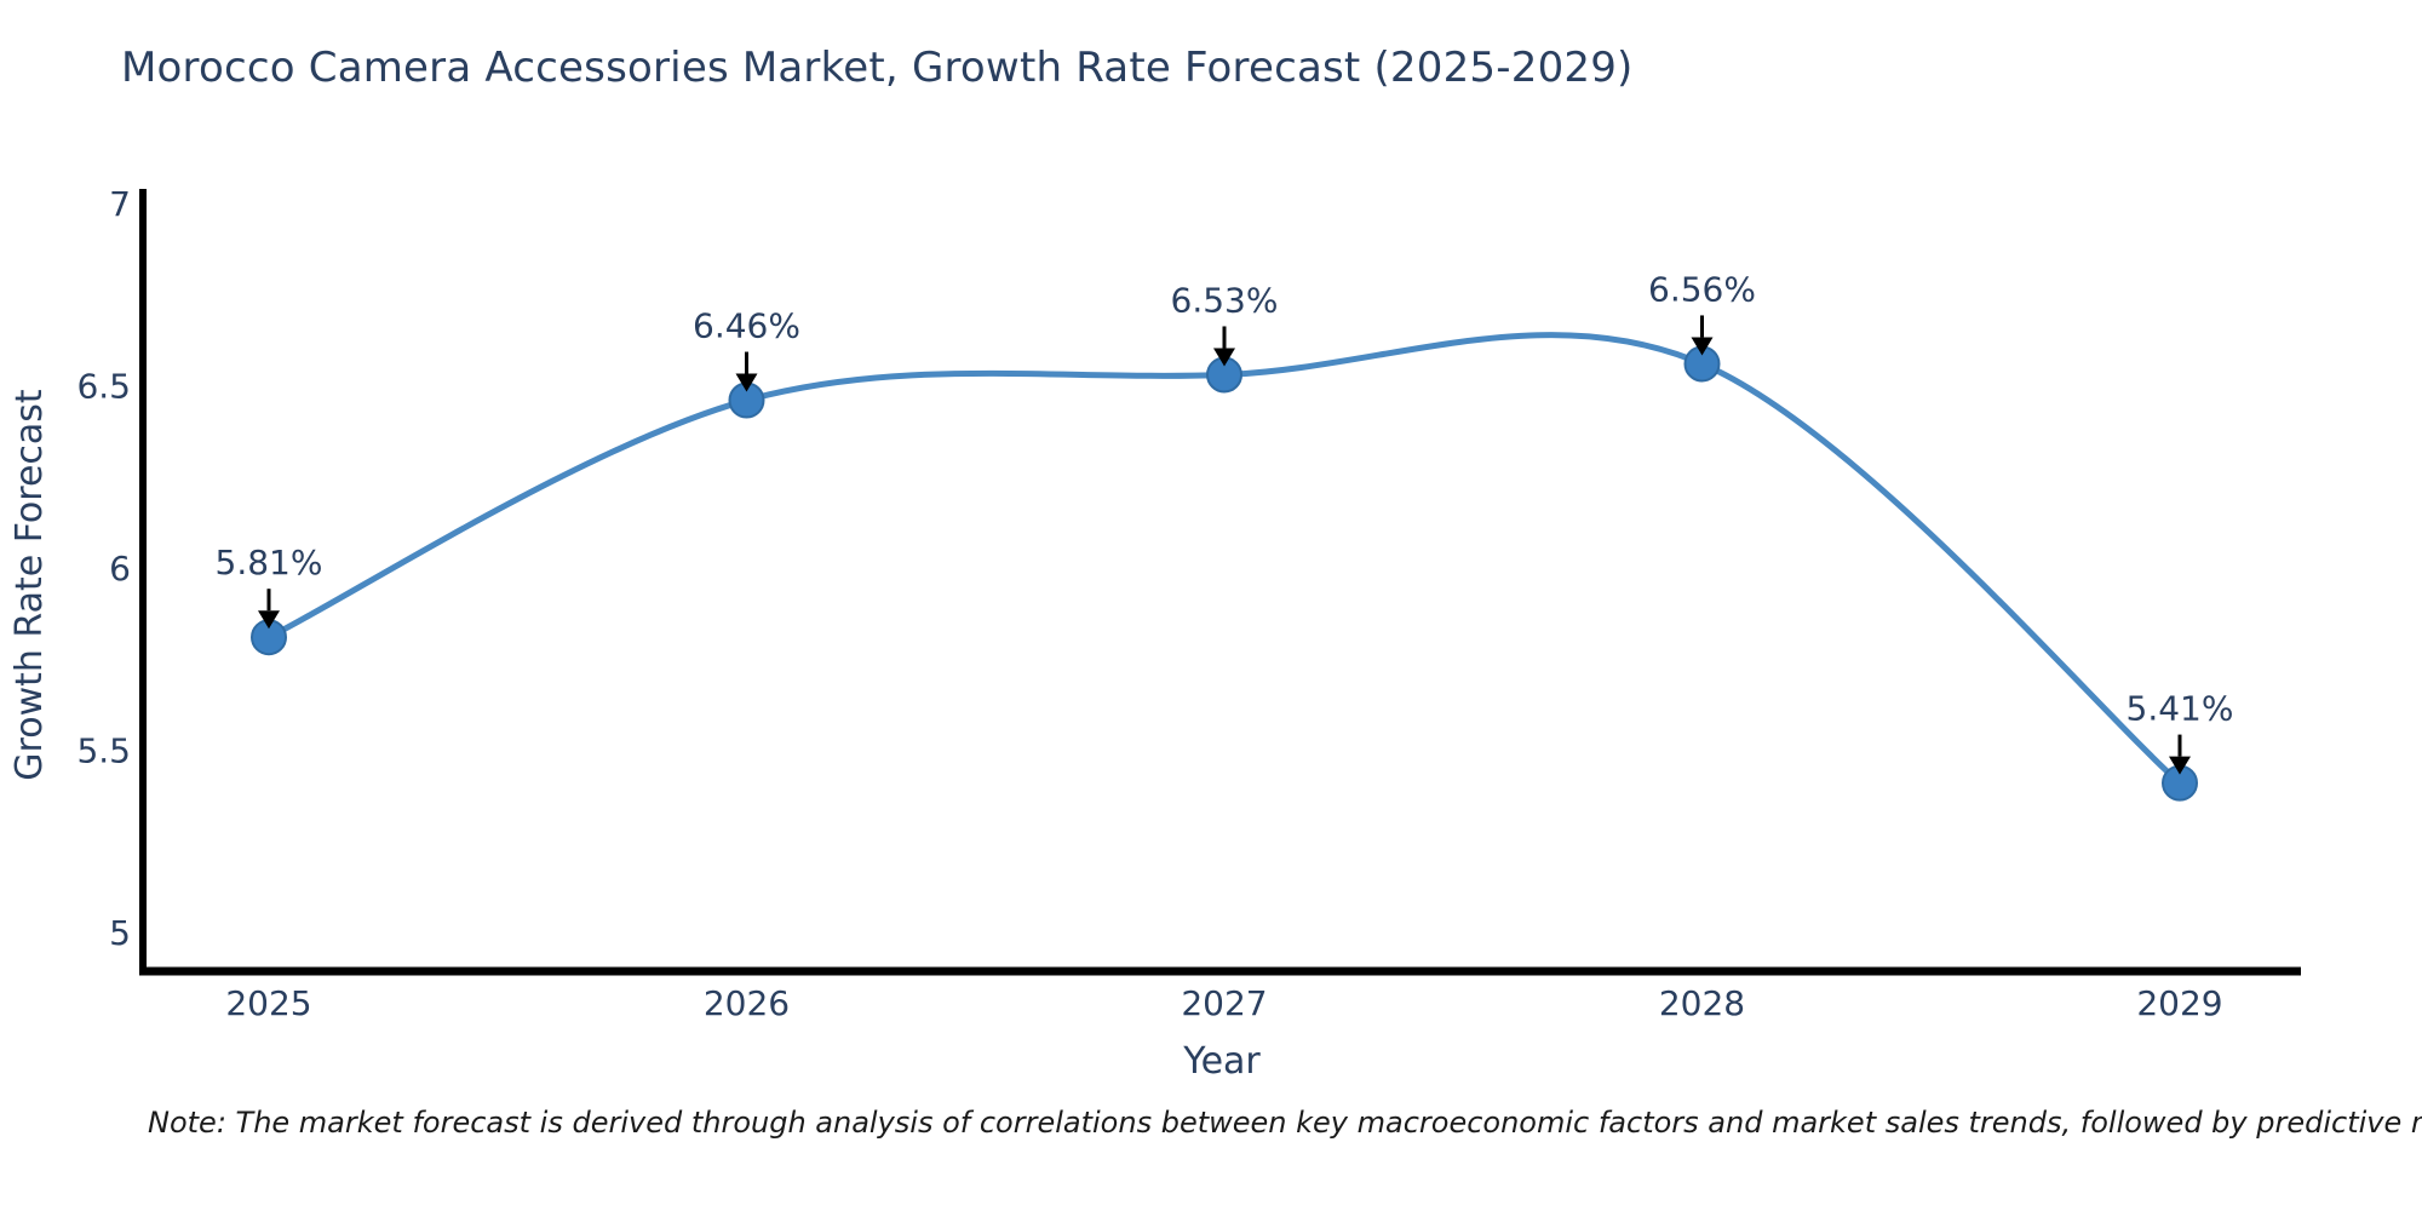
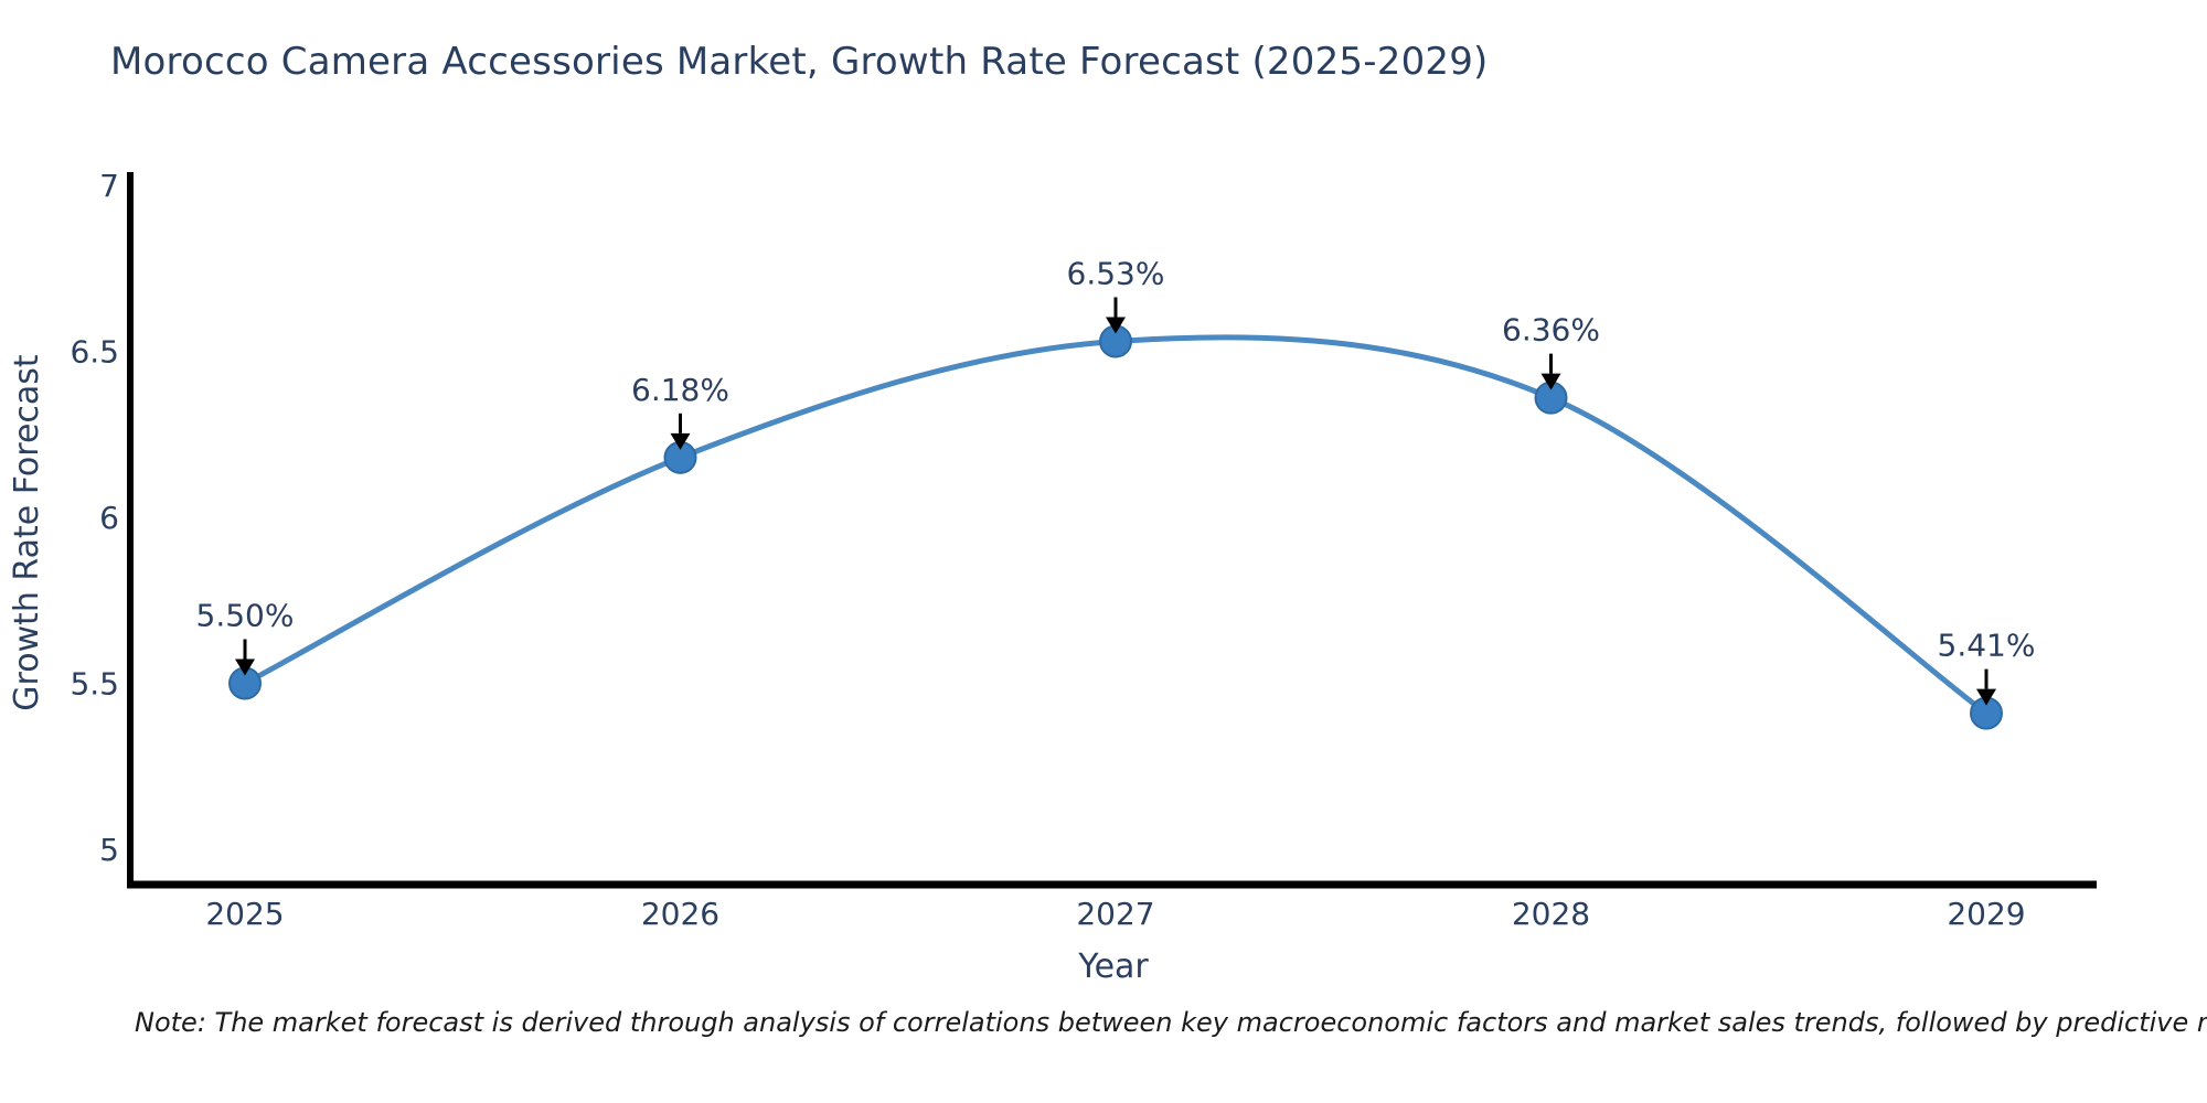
2025: 5.81% -> 5.50%
2026: 6.46% -> 6.18%
2028: 6.56% -> 6.36%
